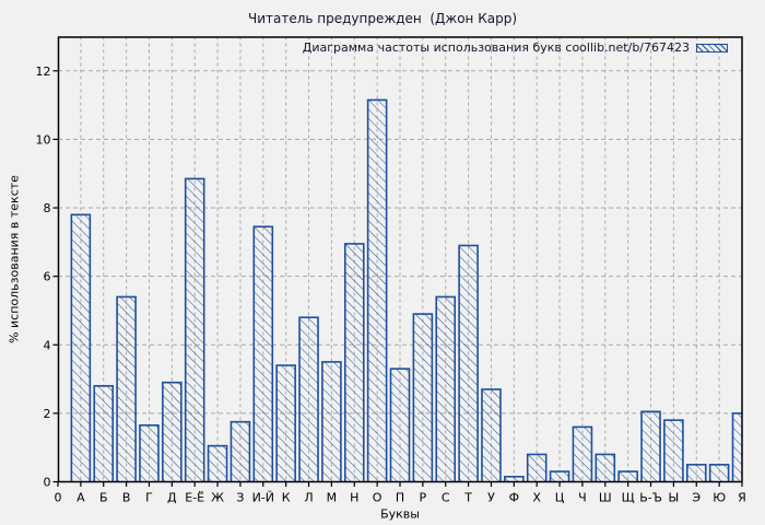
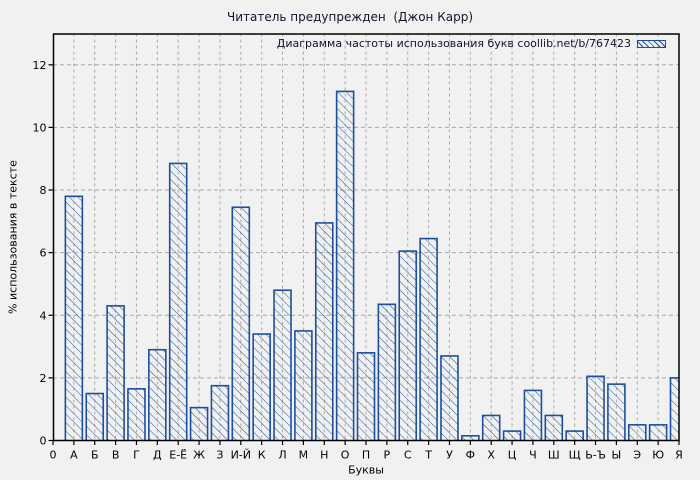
Б: 2.8 -> 1.5
В: 5.4 -> 4.3
П: 3.3 -> 2.8
Р: 4.9 -> 4.3
С: 5.4 -> 6.0
Т: 6.9 -> 6.5
